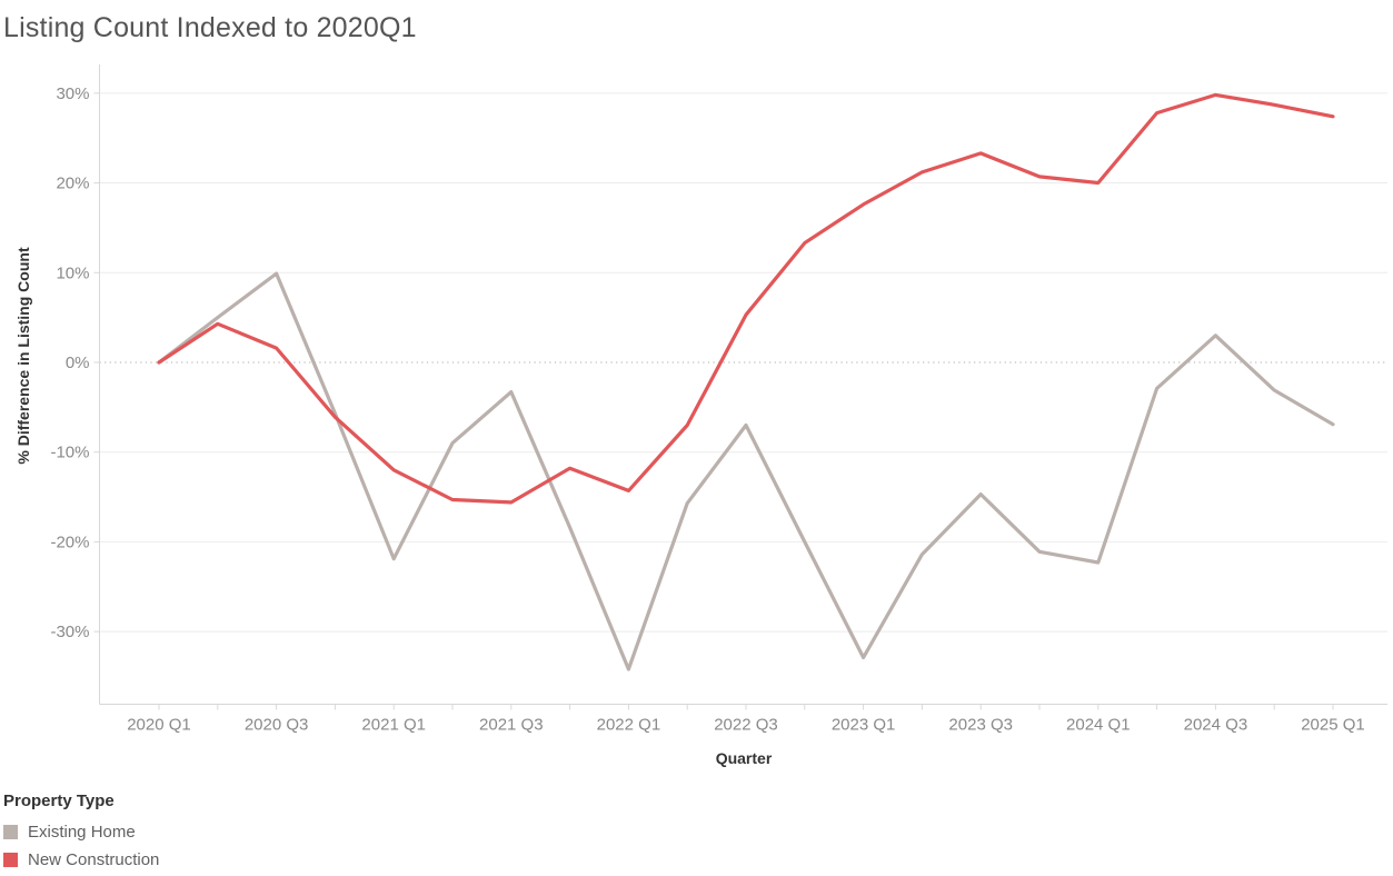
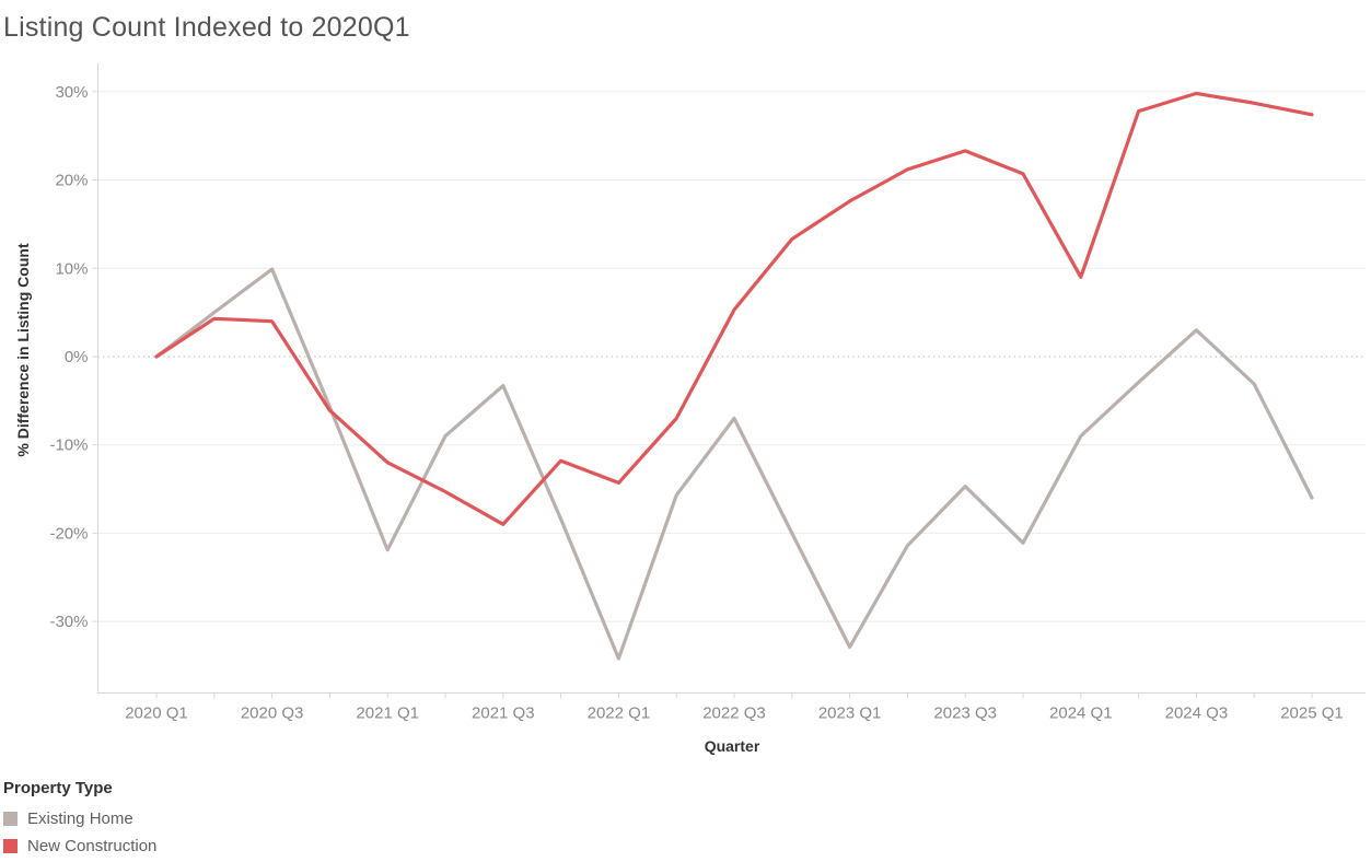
New Construction/2020 Q3: 2% -> 4%
New Construction/2021 Q3: -16% -> -19%
Existing Home/2024 Q1: -22% -> -9%
New Construction/2024 Q1: 20% -> 9%
Existing Home/2025 Q1: -7% -> -16%
